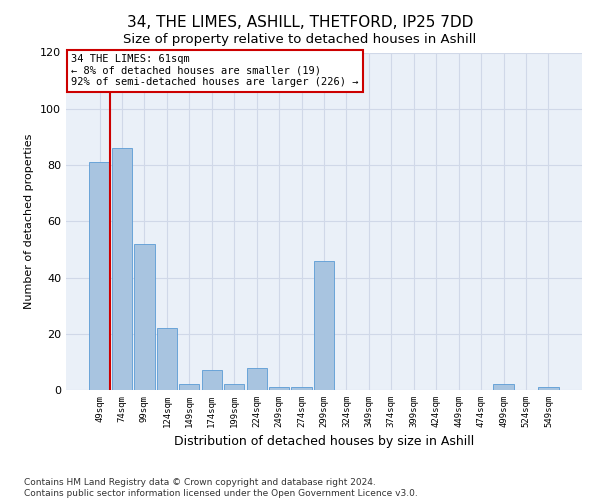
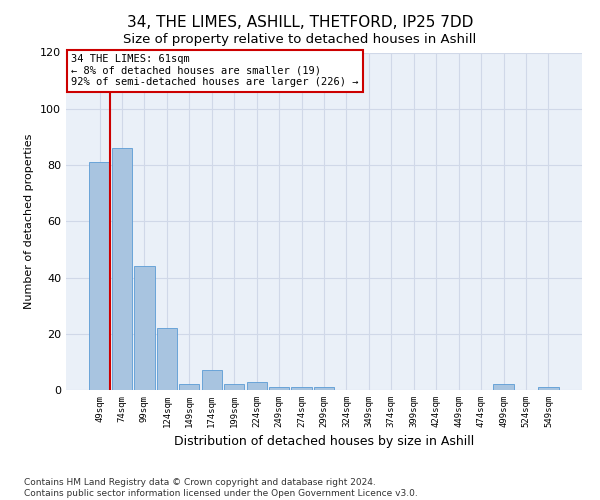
99sqm: 52 -> 44
224sqm: 8 -> 3
299sqm: 46 -> 1
